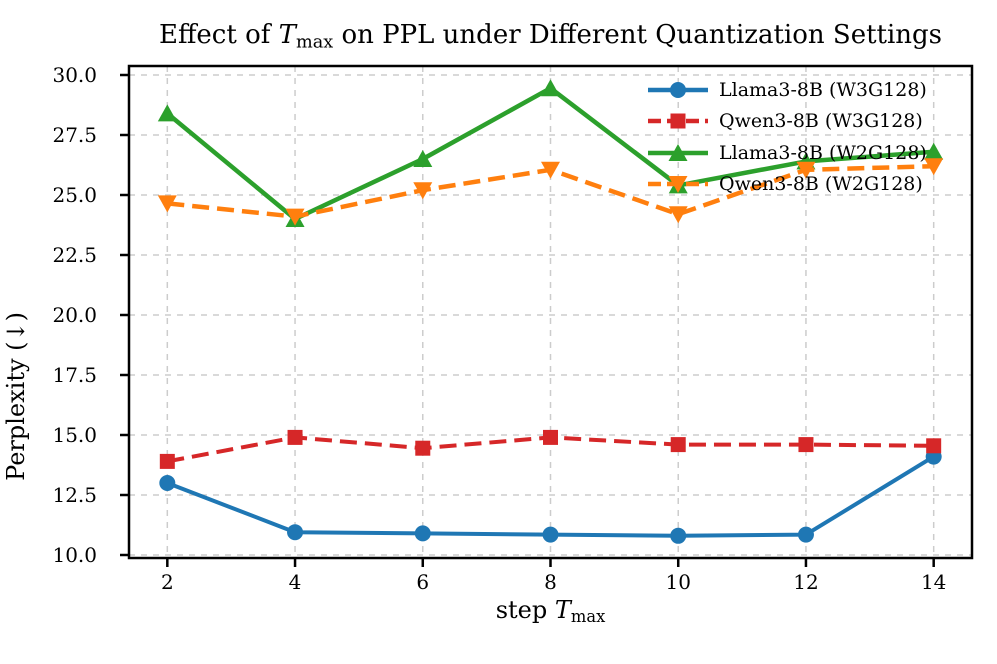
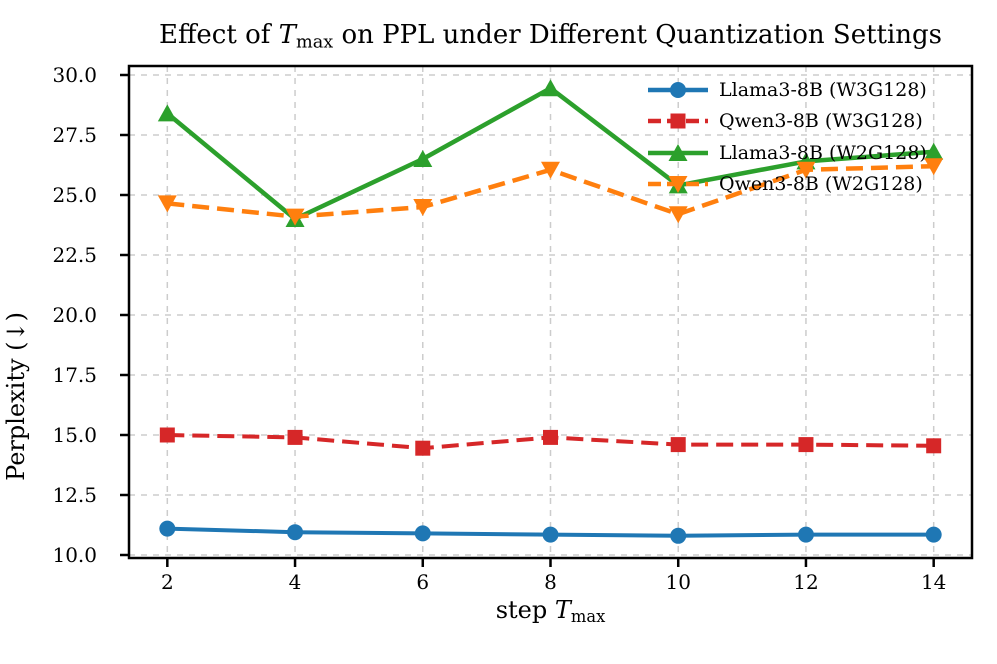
Llama3-8B (W3G128)/2: 13.0 -> 11.1
Qwen3-8B (W3G128)/2: 13.9 -> 15.0
Qwen3-8B (W2G128)/6: 25.2 -> 24.5
Llama3-8B (W3G128)/14: 14.1 -> 10.8
